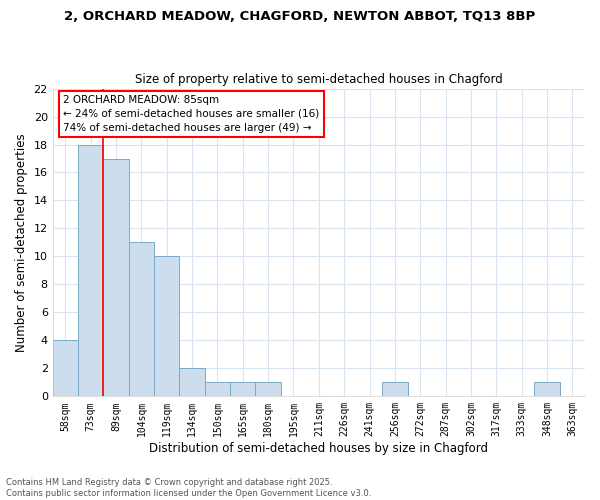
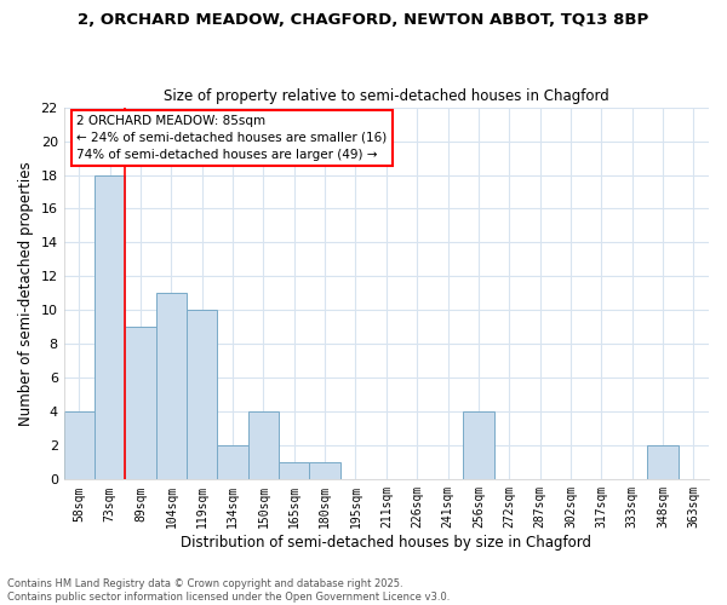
89sqm: 17 -> 9
150sqm: 1 -> 4
256sqm: 1 -> 4
348sqm: 1 -> 2
